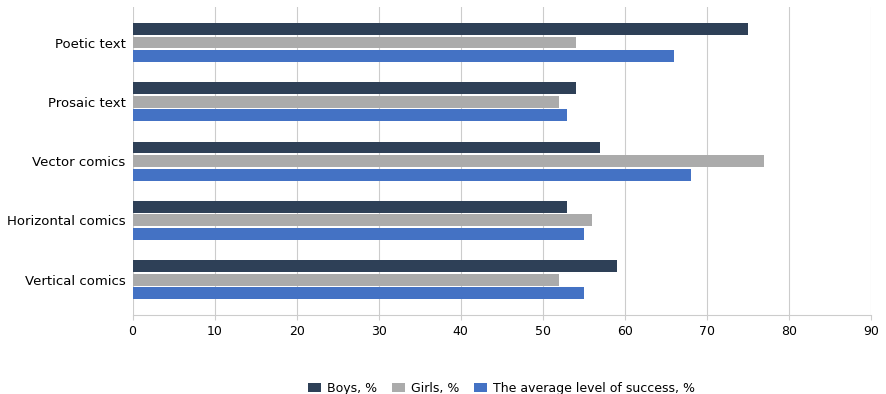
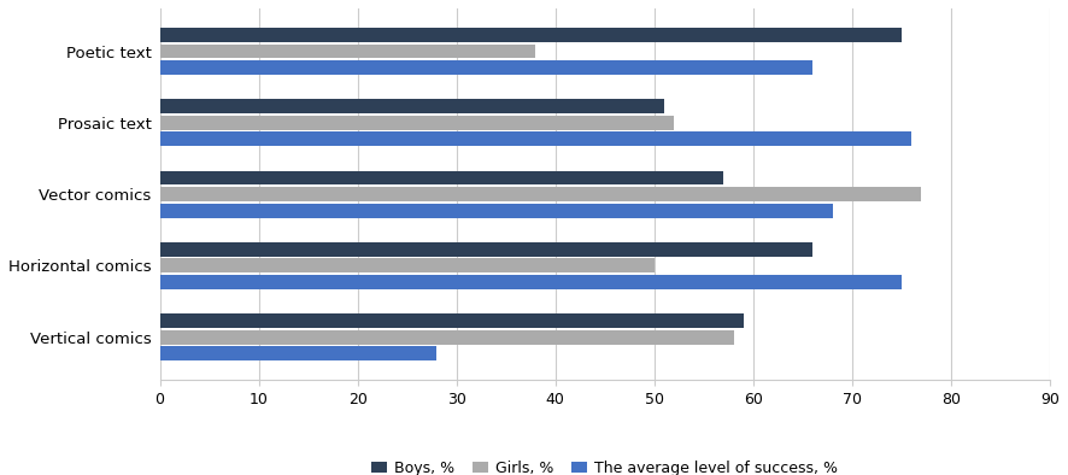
Girls, %/Poetic text: 54 -> 38
Boys, %/Prosaic text: 54 -> 51
The average level of success, %/Prosaic text: 53 -> 76
Boys, %/Horizontal comics: 53 -> 66
Girls, %/Horizontal comics: 56 -> 50
The average level of success, %/Horizontal comics: 55 -> 75
Girls, %/Vertical comics: 52 -> 58
The average level of success, %/Vertical comics: 55 -> 28
